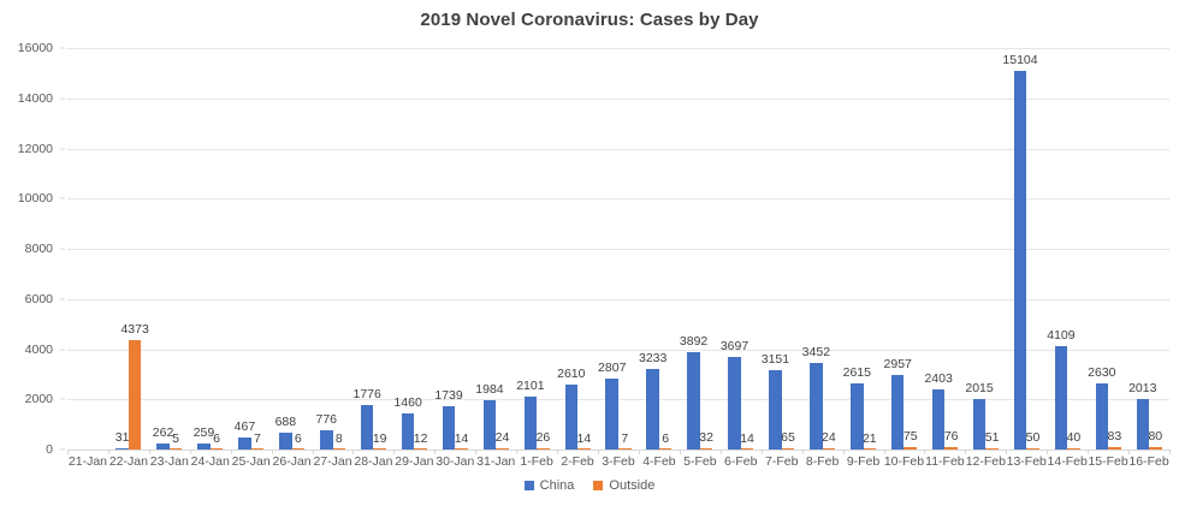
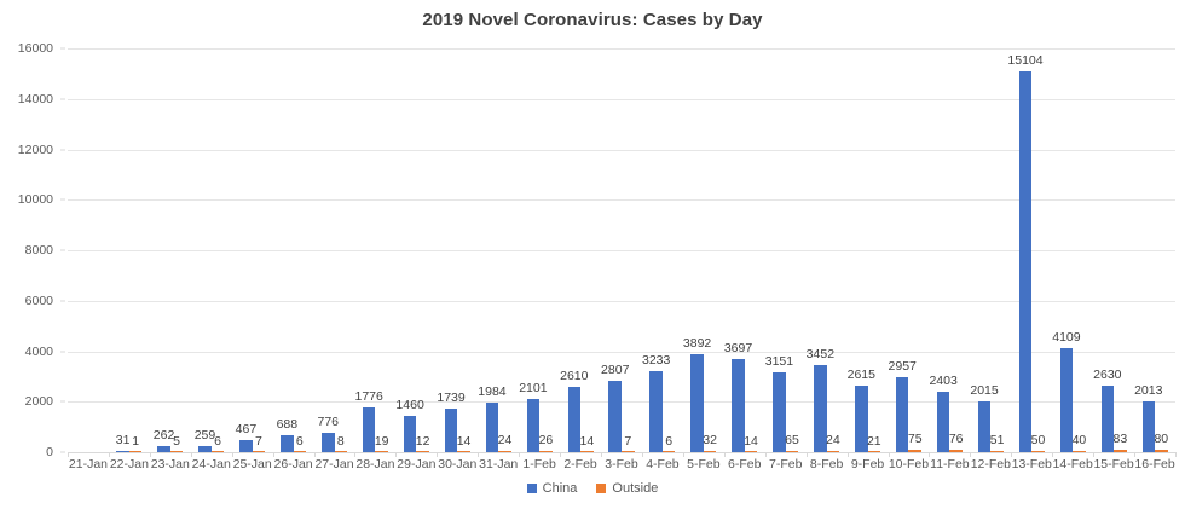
Outside/22-Jan: 4373 -> 1
